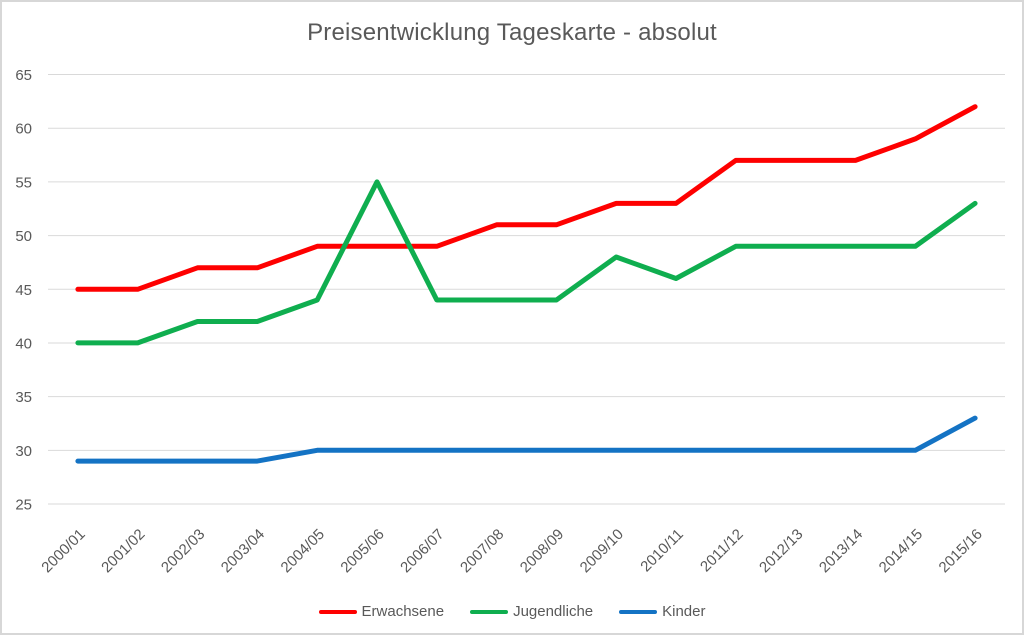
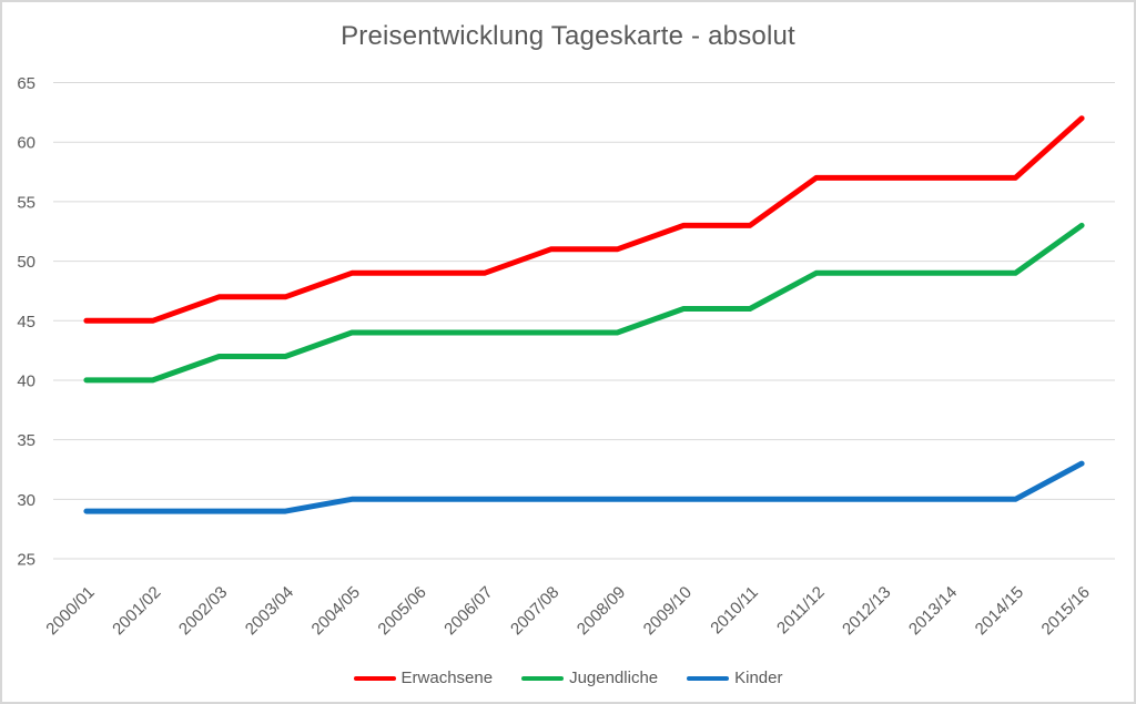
Jugendliche/2005/06: 55 -> 44
Jugendliche/2009/10: 48 -> 46
Erwachsene/2014/15: 59 -> 57
